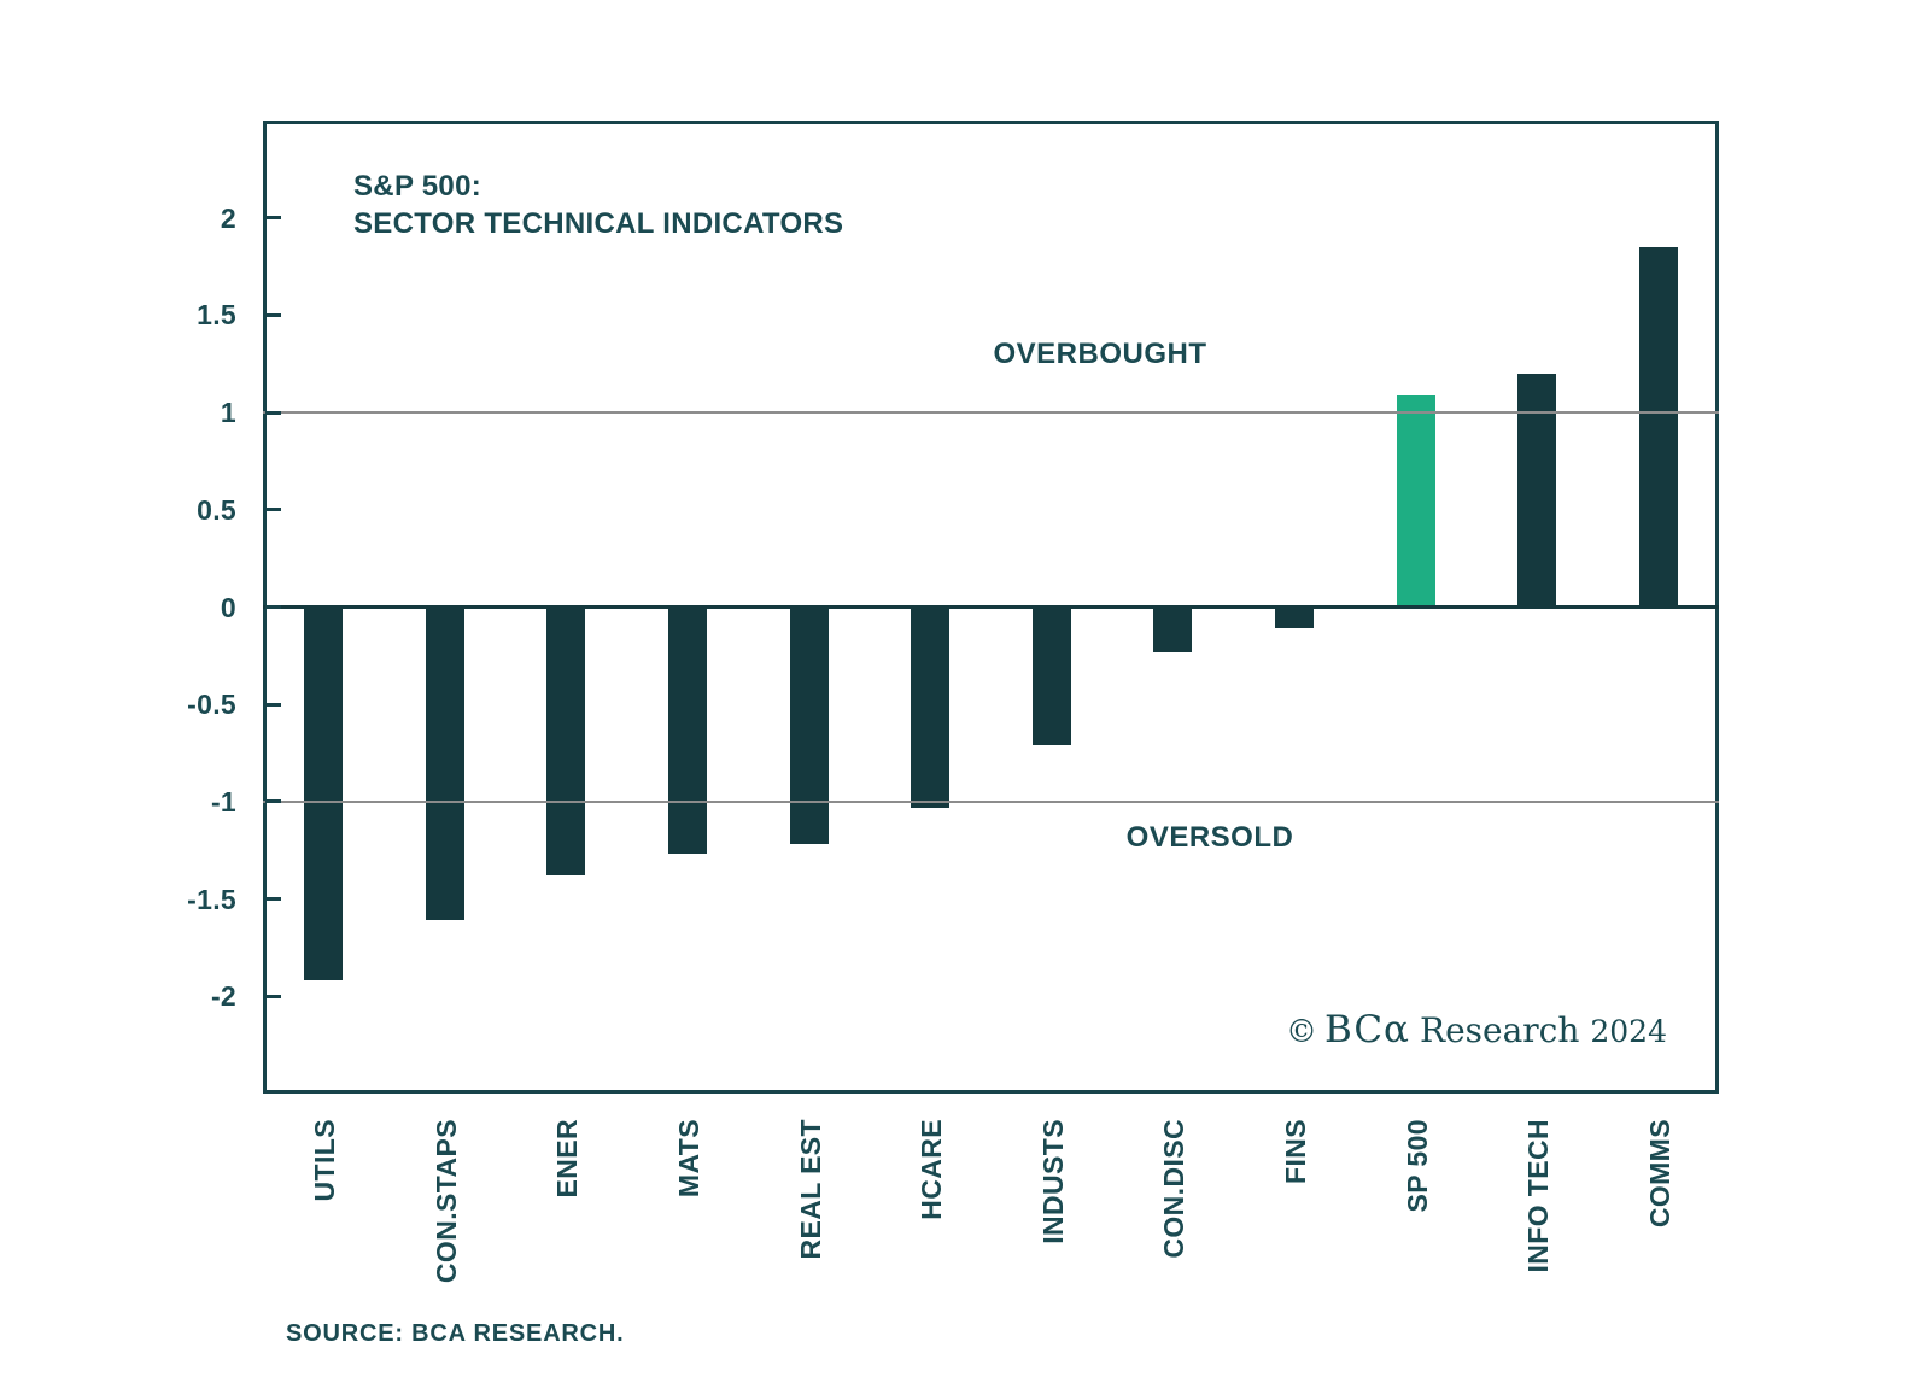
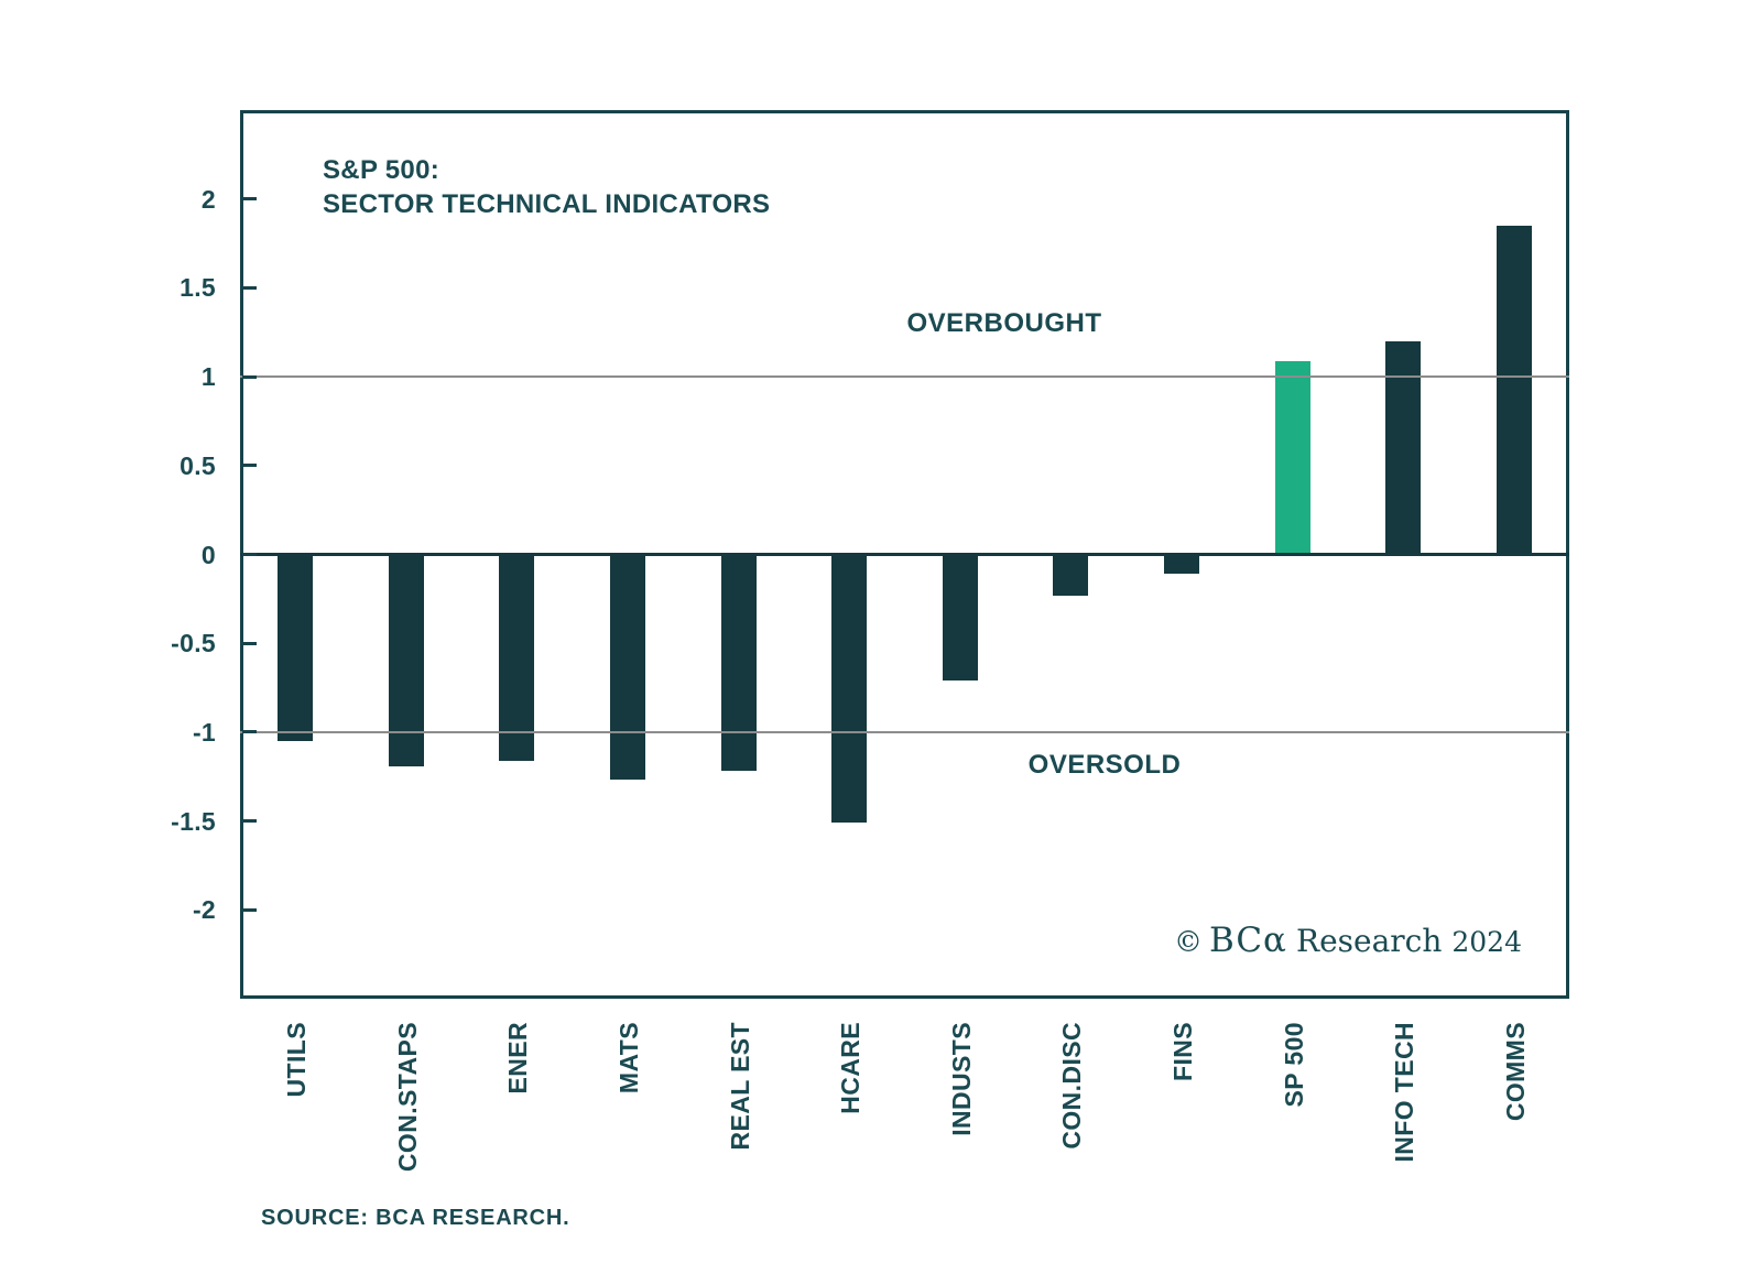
UTILS: -1.92 -> -1.05
CON.STAPS: -1.61 -> -1.19
ENER: -1.38 -> -1.16
HCARE: -1.03 -> -1.51
